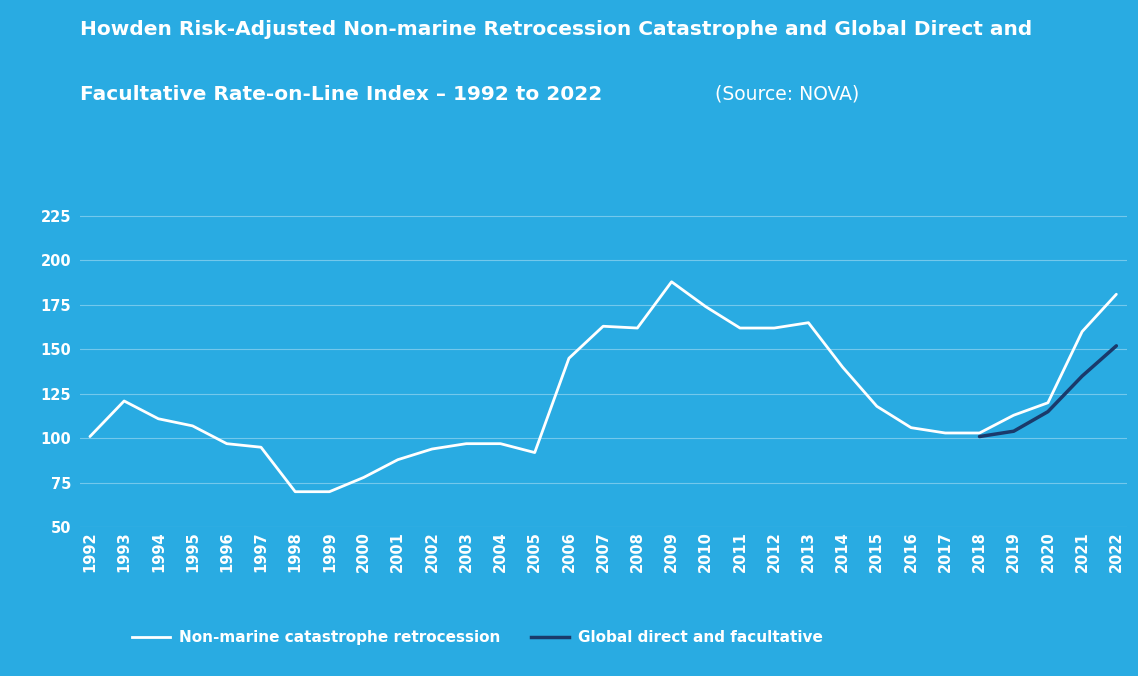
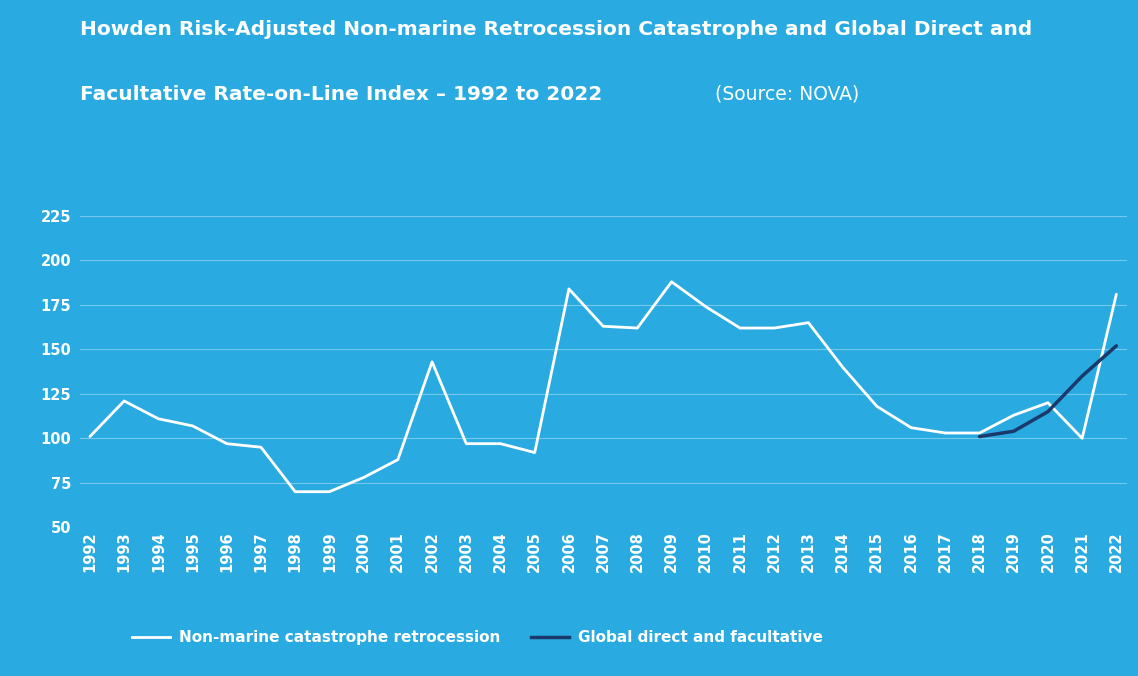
Non-marine catastrophe retrocession/2002: 94 -> 143
Non-marine catastrophe retrocession/2006: 145 -> 184
Non-marine catastrophe retrocession/2021: 160 -> 100
